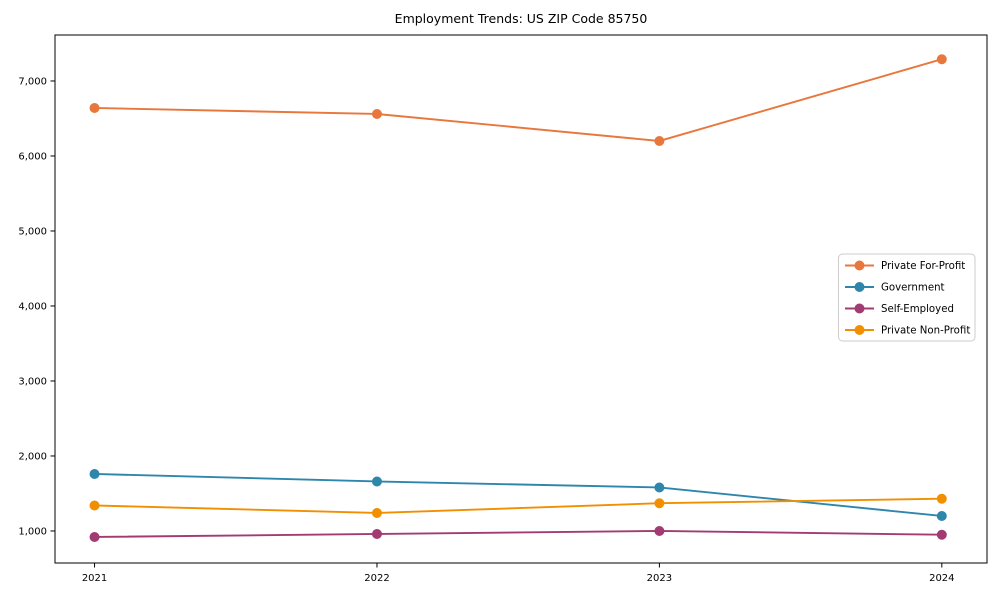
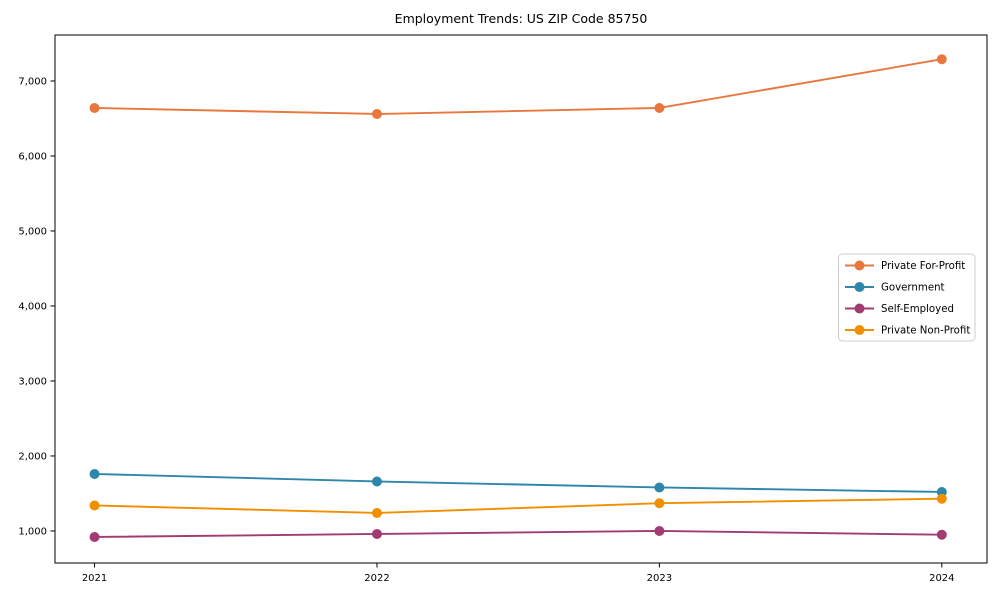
Private For-Profit/2023: 6200 -> 6600
Government/2024: 1200 -> 1500
